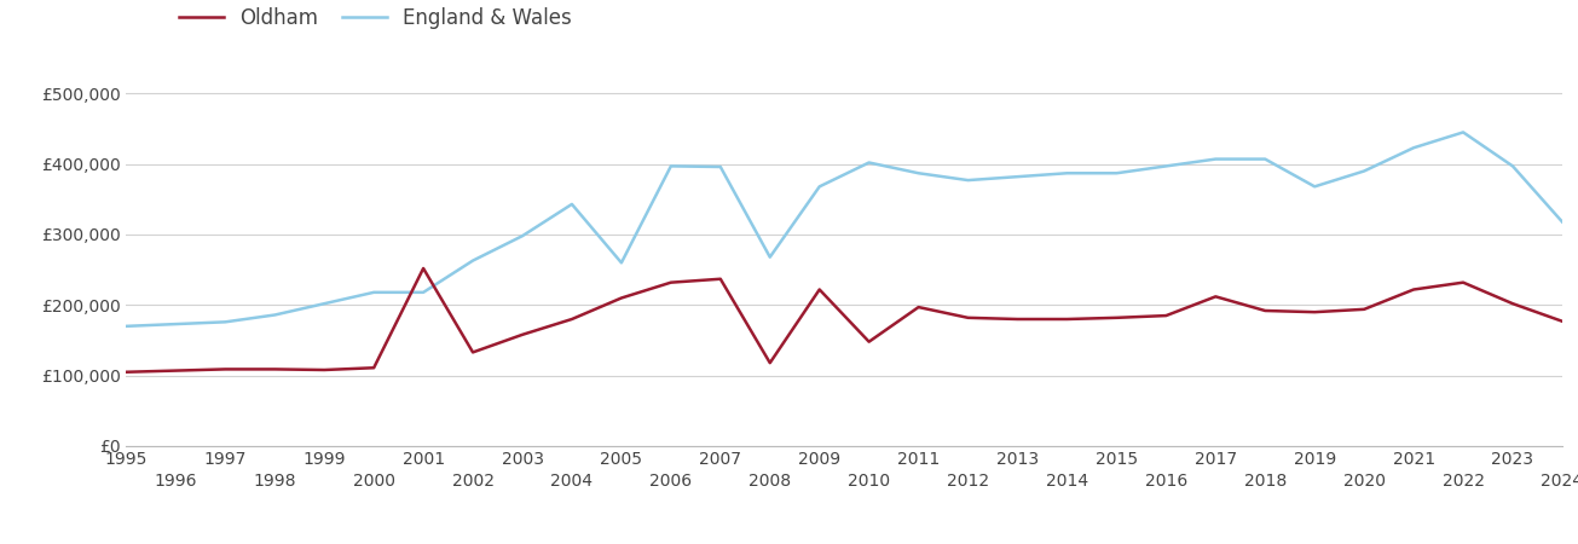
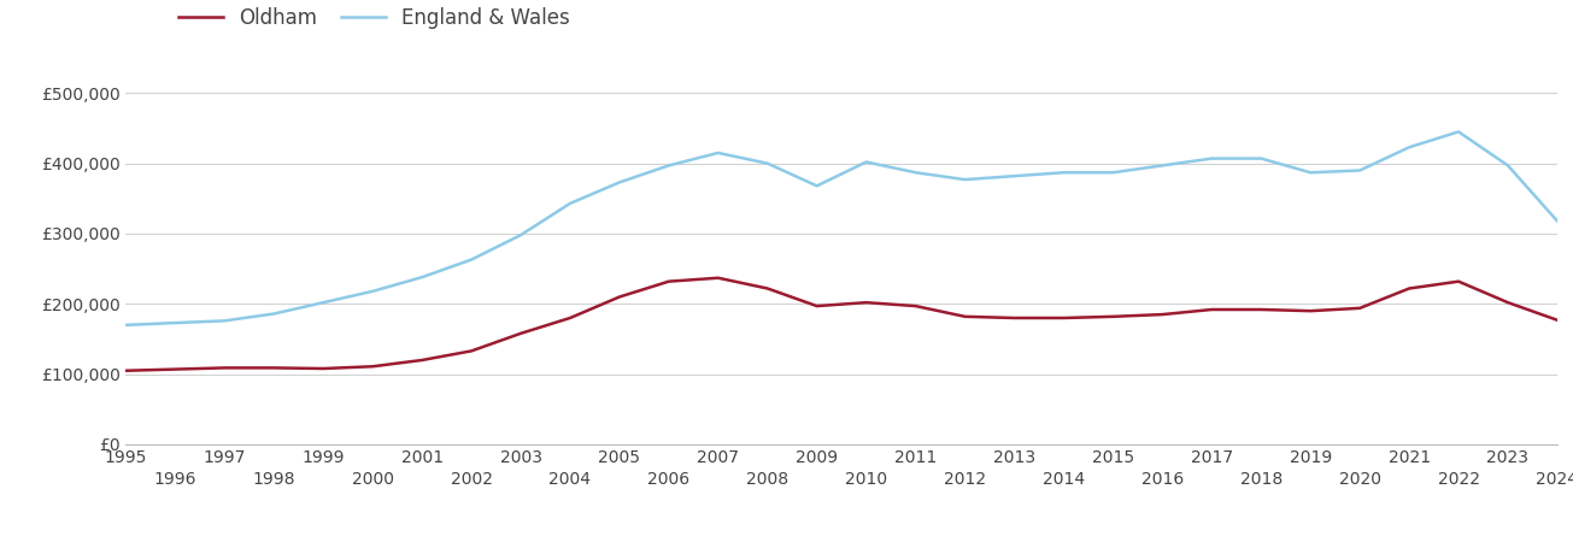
Oldham/2001: £252,000 -> £120,000
England & Wales/2001: £218,000 -> £238,000
England & Wales/2005: £260,000 -> £373,000
England & Wales/2007: £396,000 -> £415,000
Oldham/2008: £118,000 -> £222,000
England & Wales/2008: £268,000 -> £400,000
Oldham/2009: £222,000 -> £197,000
Oldham/2010: £148,000 -> £202,000
Oldham/2017: £212,000 -> £192,000
England & Wales/2019: £368,000 -> £387,000
